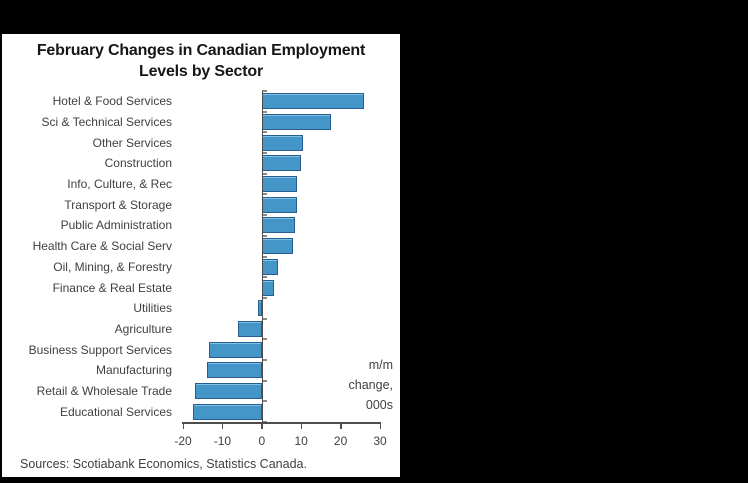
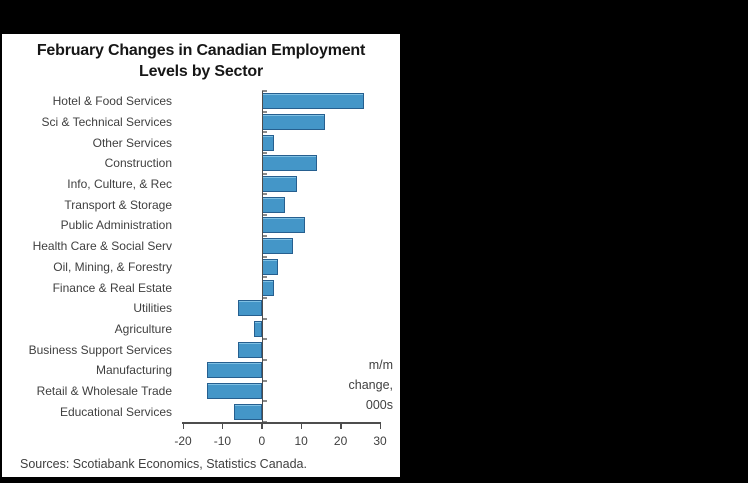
Sci & Technical Services: 18 -> 16
Other Services: 10 -> 3
Construction: 10 -> 14
Transport & Storage: 9 -> 6
Public Administration: 8 -> 11
Utilities: -1 -> -6
Agriculture: -6 -> -2
Business Support Services: -14 -> -6
Retail & Wholesale Trade: -17 -> -14
Educational Services: -18 -> -7
